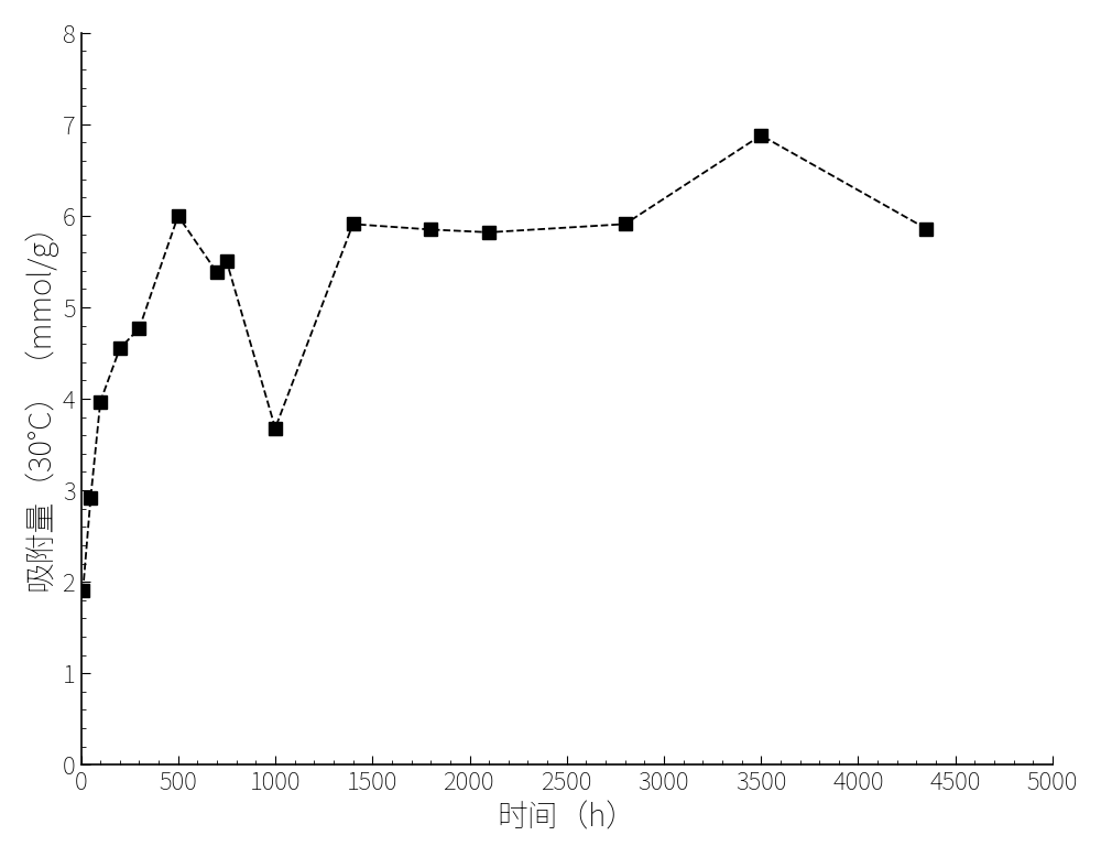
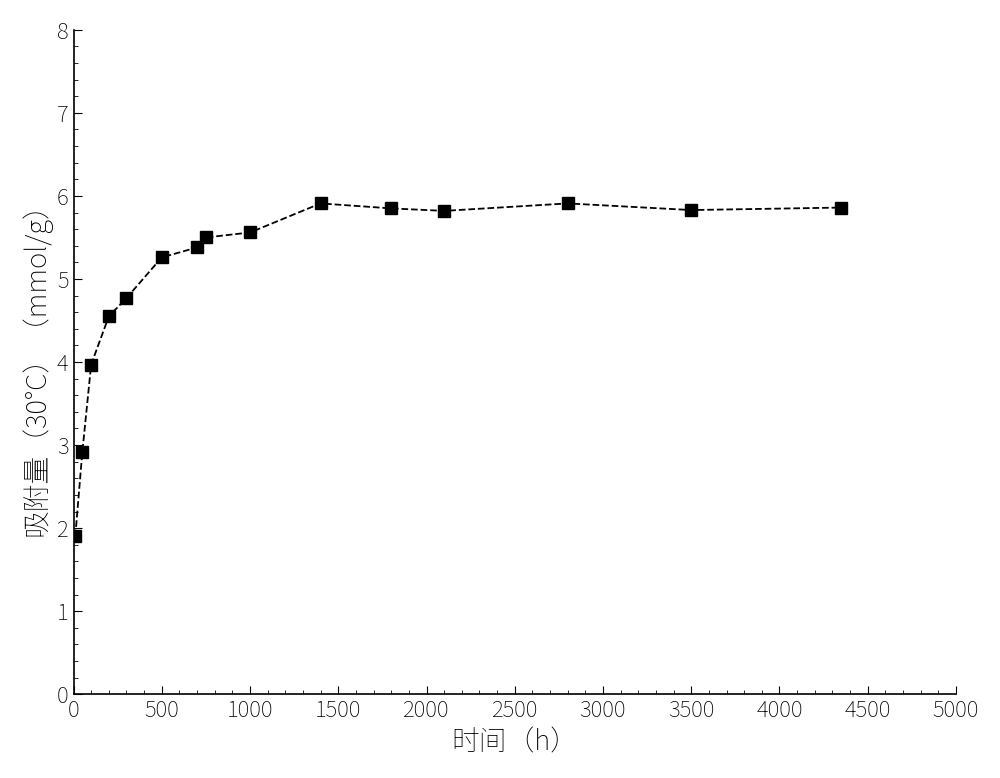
500: 6.00 -> 5.26
1000: 3.68 -> 5.56
3500: 6.88 -> 5.83
